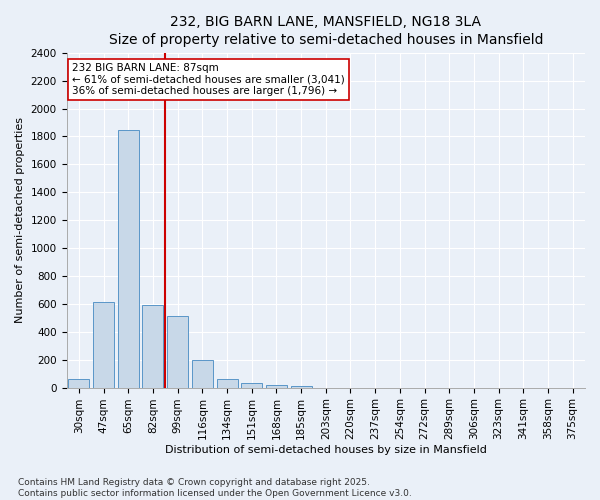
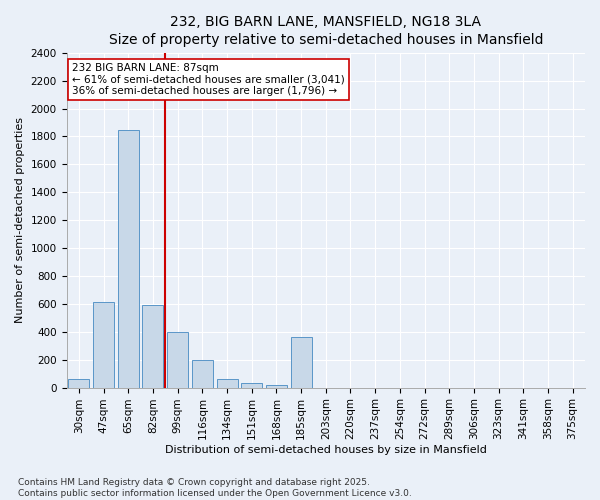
99sqm: 510 -> 400
185sqm: 20 -> 360
